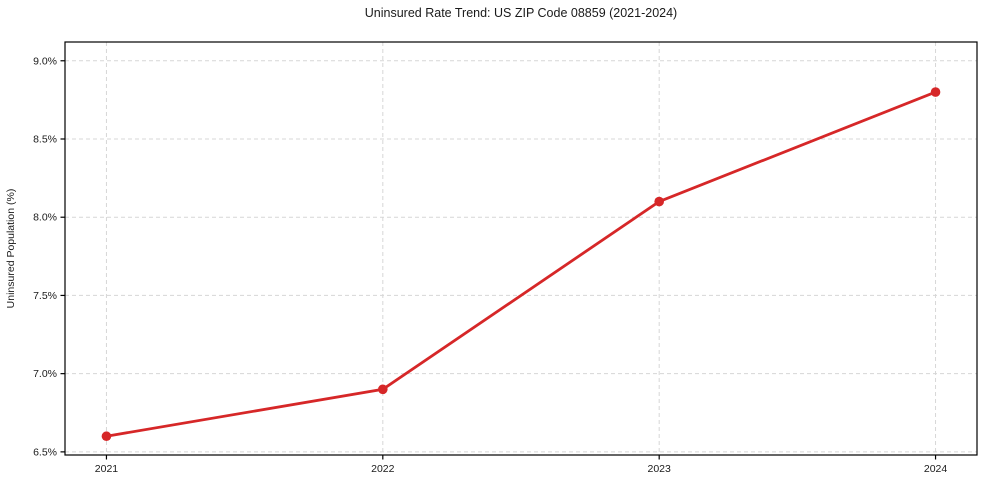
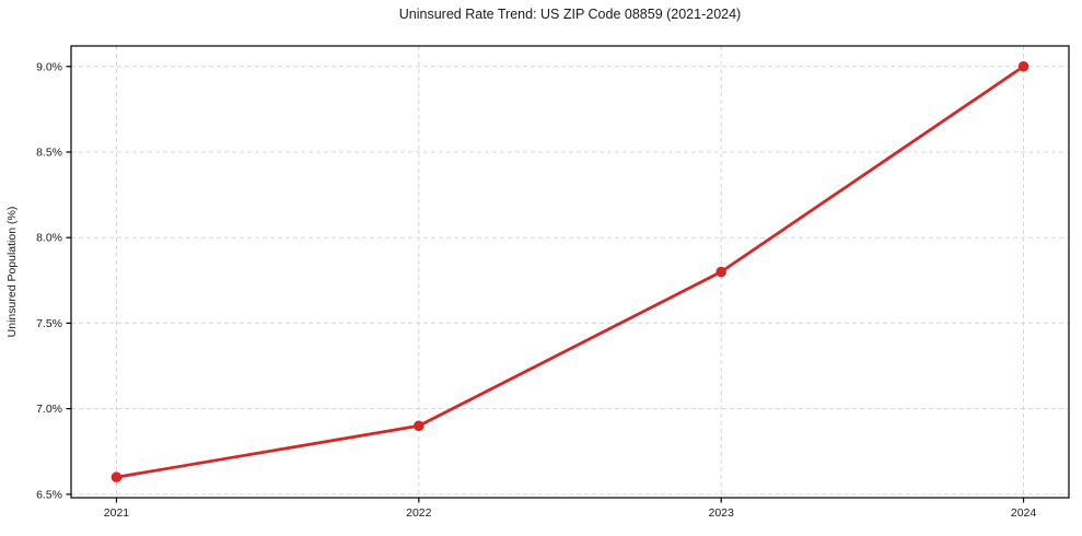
2023: 8.1% -> 7.8%
2024: 8.8% -> 9.0%
